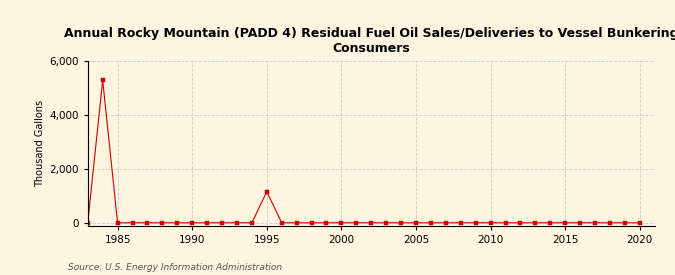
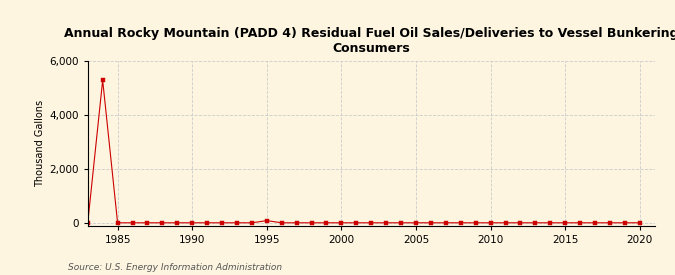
1995: 1,150 -> 80
